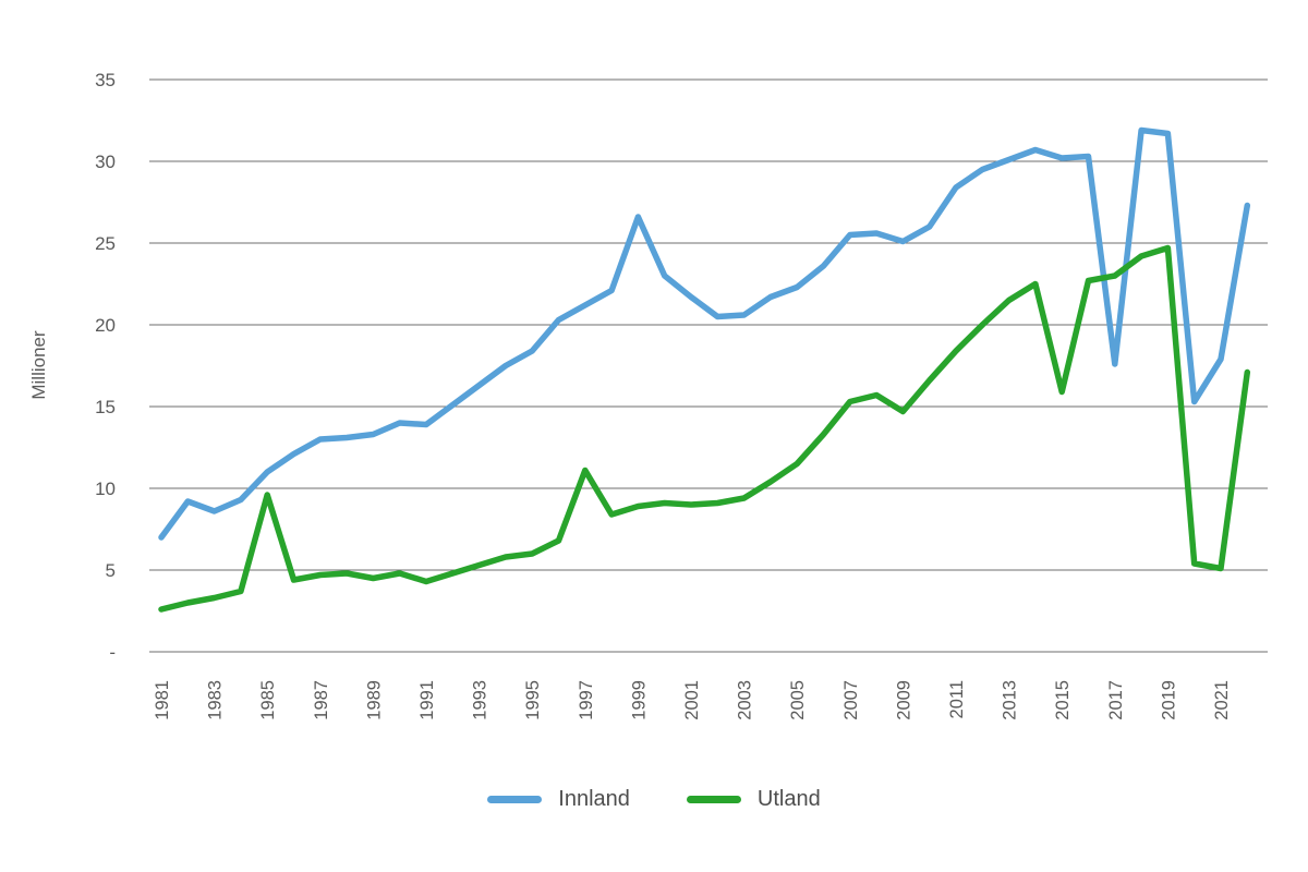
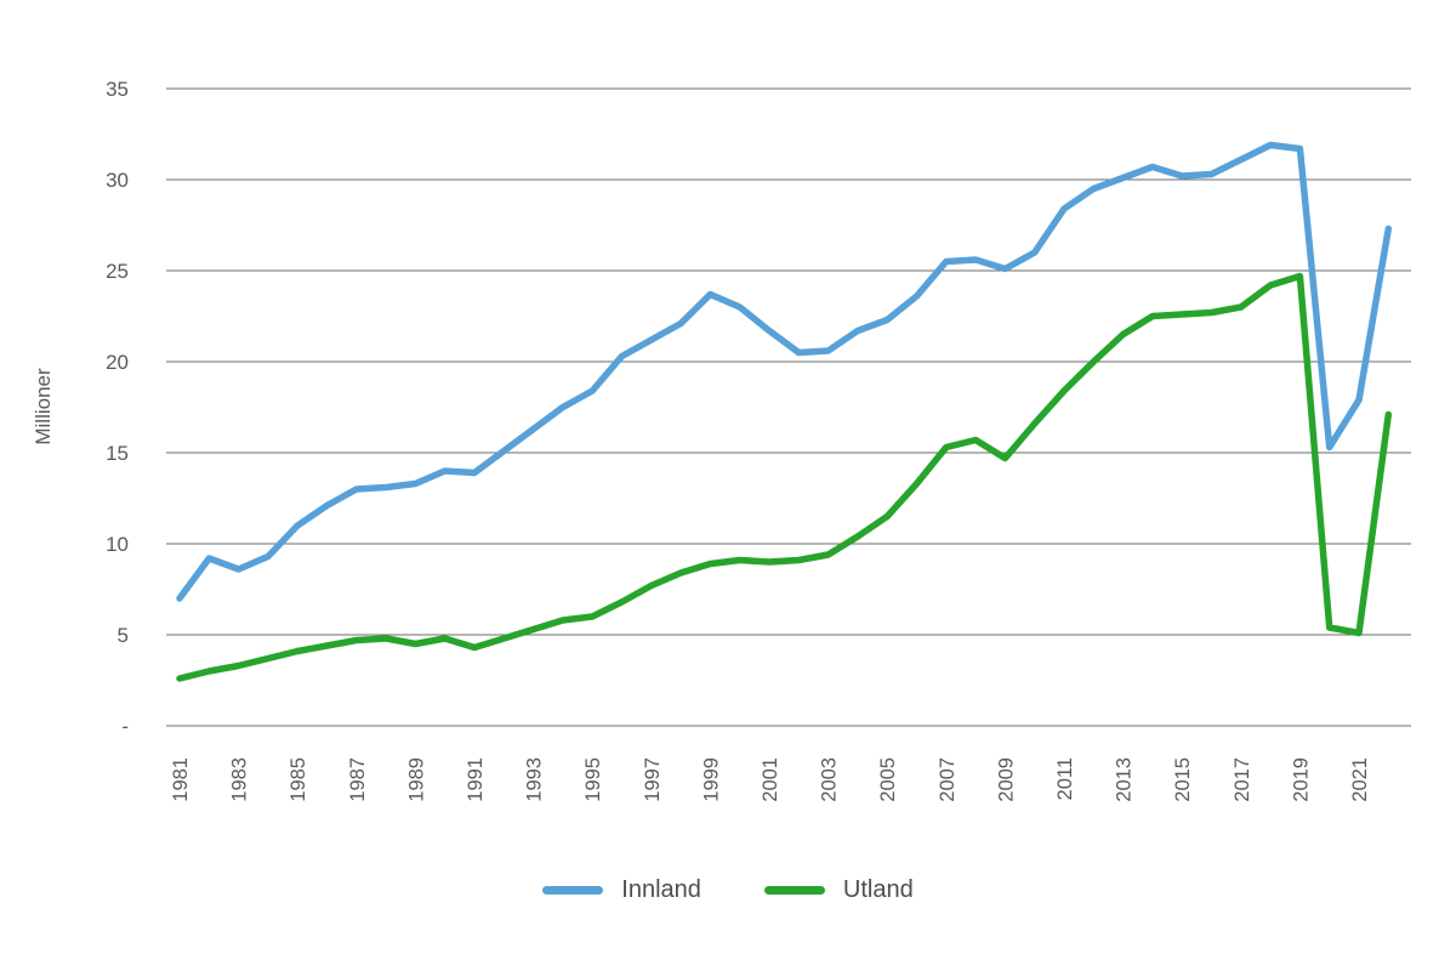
Utland/1985: 9.6 -> 4.1
Utland/1997: 11.1 -> 7.7
Innland/1999: 26.6 -> 23.7
Utland/2015: 15.9 -> 22.6
Innland/2017: 17.6 -> 31.1
